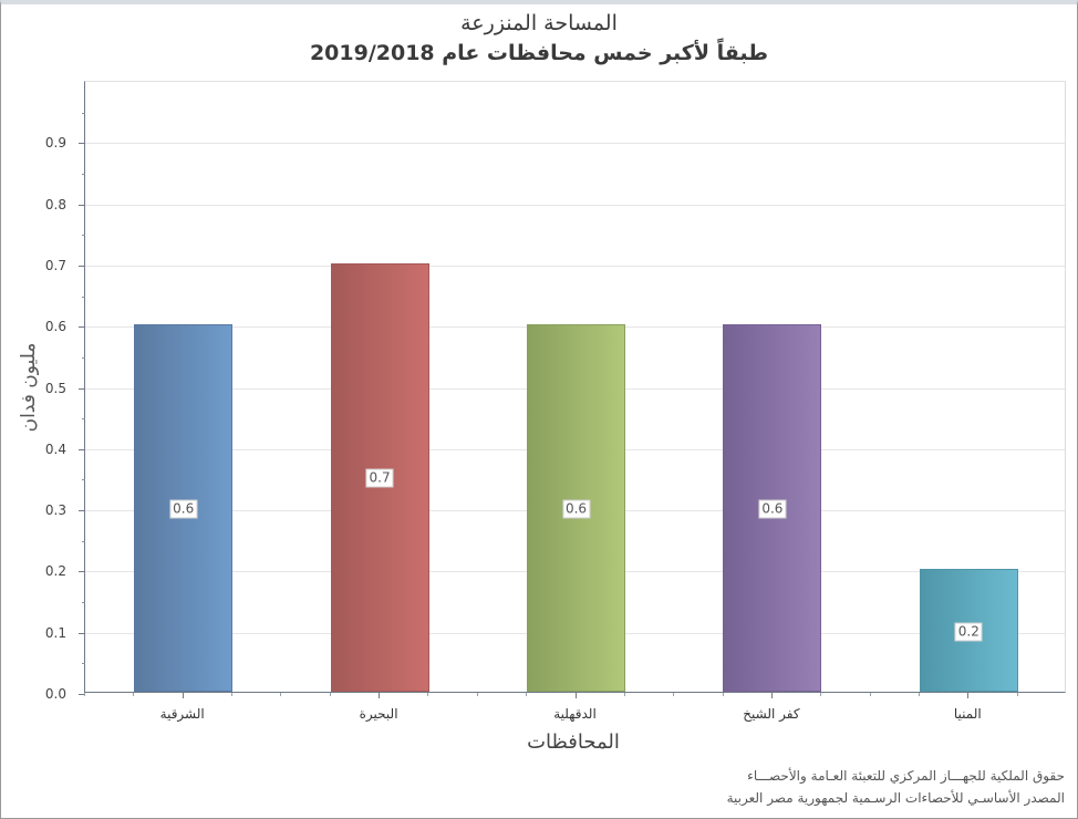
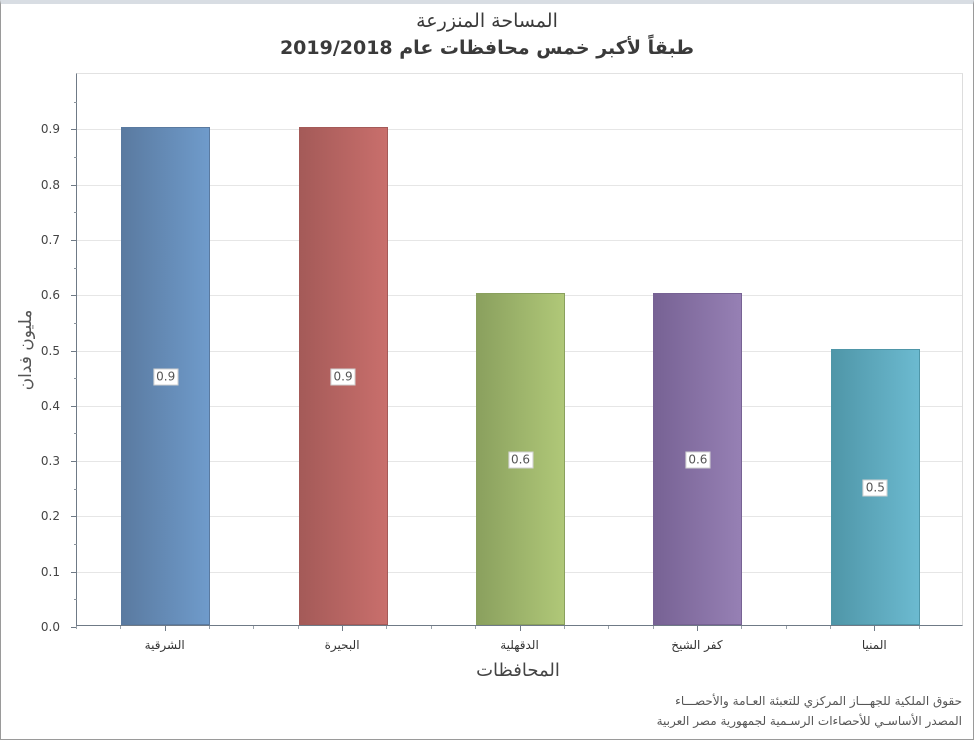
الشرقية: 0.6 -> 0.9
البحيرة: 0.7 -> 0.9
المنيا: 0.2 -> 0.5
